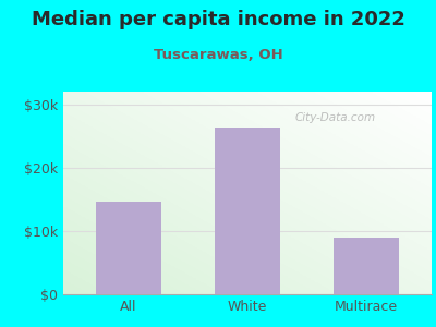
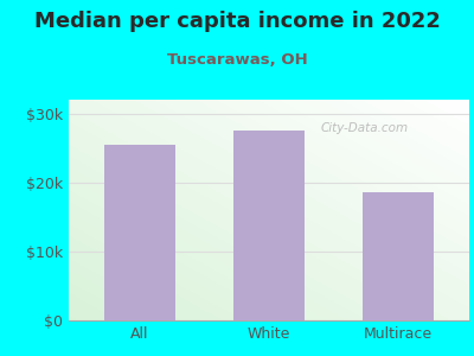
All: $14.6k -> $25.5k
White: $26.4k -> $27.5k
Multirace: $9.0k -> $18.5k
